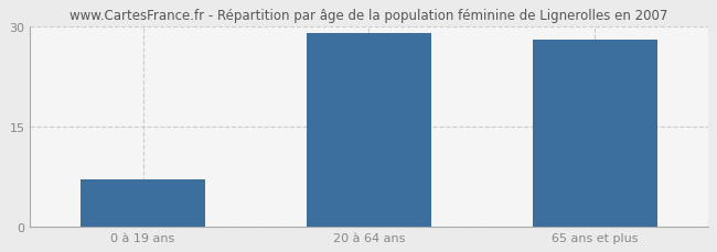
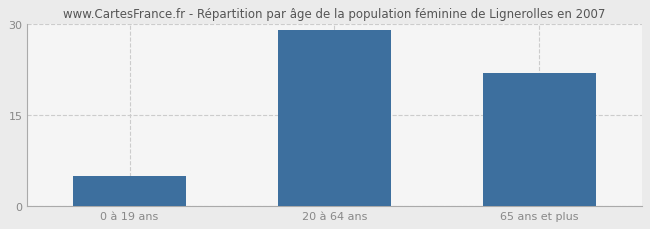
0 à 19 ans: 7 -> 5
65 ans et plus: 28 -> 22
